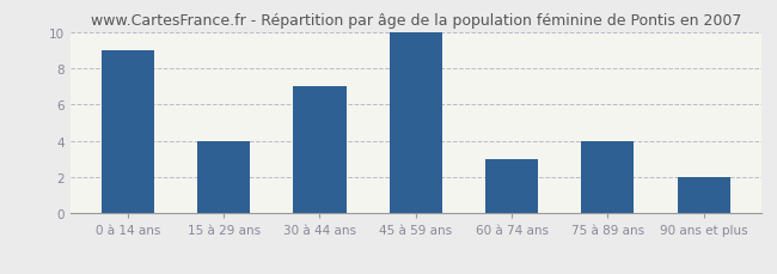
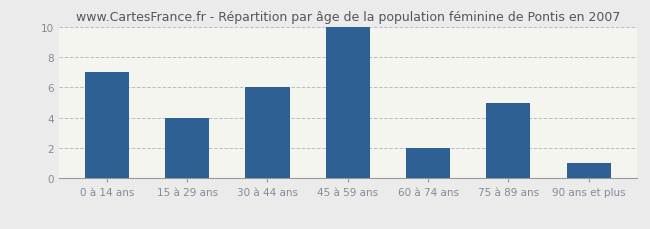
0 à 14 ans: 9 -> 7
30 à 44 ans: 7 -> 6
60 à 74 ans: 3 -> 2
75 à 89 ans: 4 -> 5
90 ans et plus: 2 -> 1
